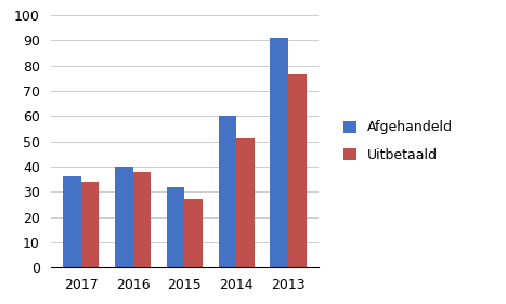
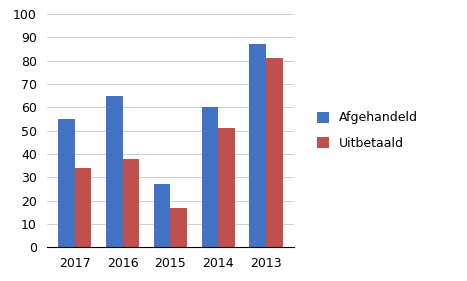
Afgehandeld/2017: 36 -> 55
Afgehandeld/2016: 40 -> 65
Afgehandeld/2015: 32 -> 27
Uitbetaald/2015: 27 -> 17
Afgehandeld/2013: 91 -> 87
Uitbetaald/2013: 77 -> 81
